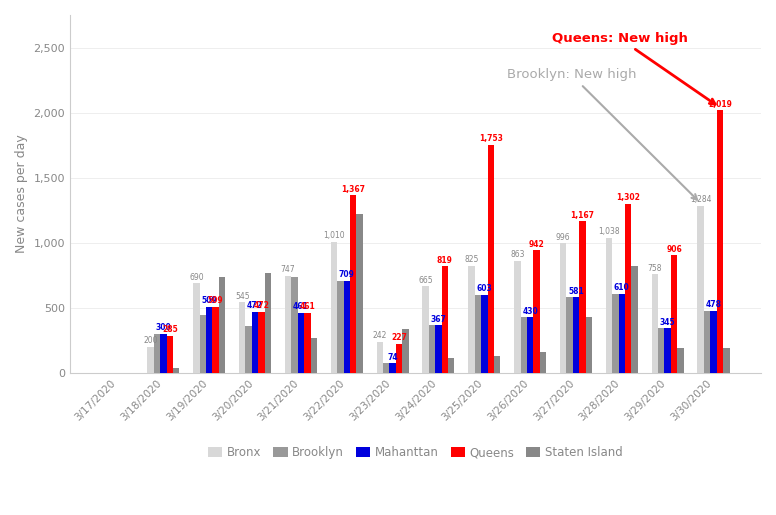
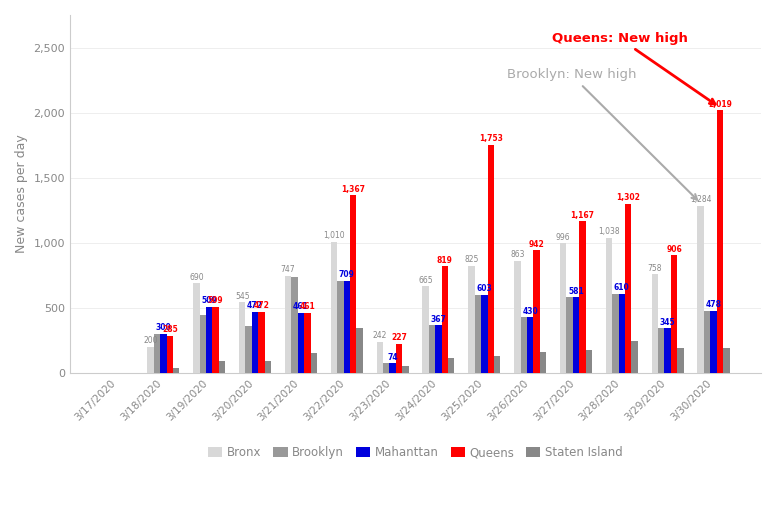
Staten Island/3/19/2020: 740 -> 90
Staten Island/3/20/2020: 770 -> 90
Staten Island/3/21/2020: 270 -> 160
Staten Island/3/22/2020: 1,220 -> 350
Staten Island/3/23/2020: 340 -> 60
Staten Island/3/27/2020: 430 -> 180
Staten Island/3/28/2020: 820 -> 240
